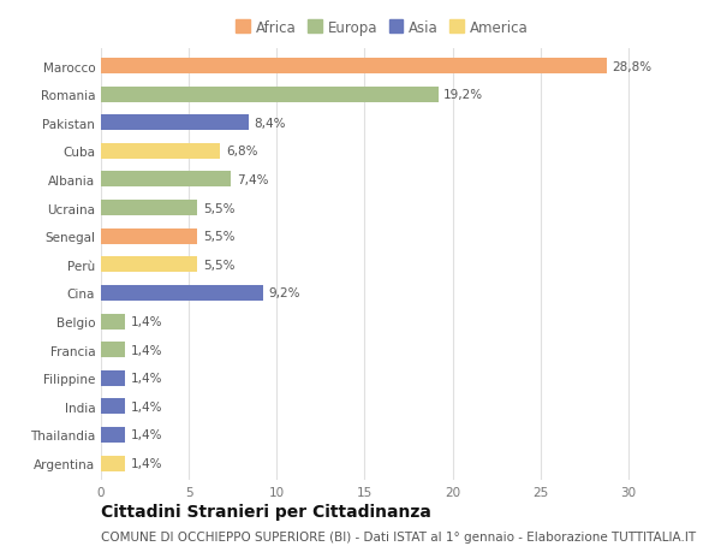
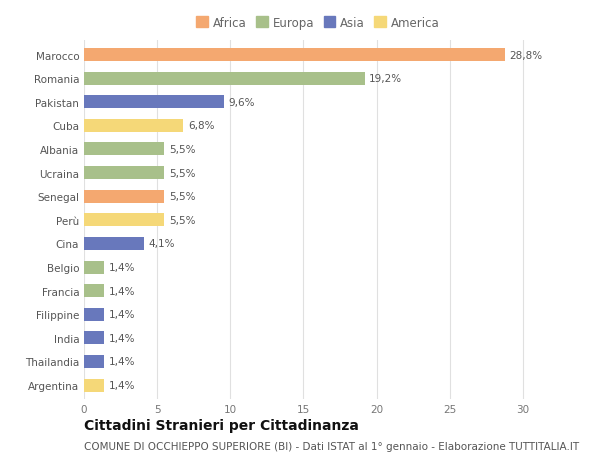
Pakistan: 8,4% -> 9,6%
Albania: 7,4% -> 5,5%
Cina: 9,2% -> 4,1%
